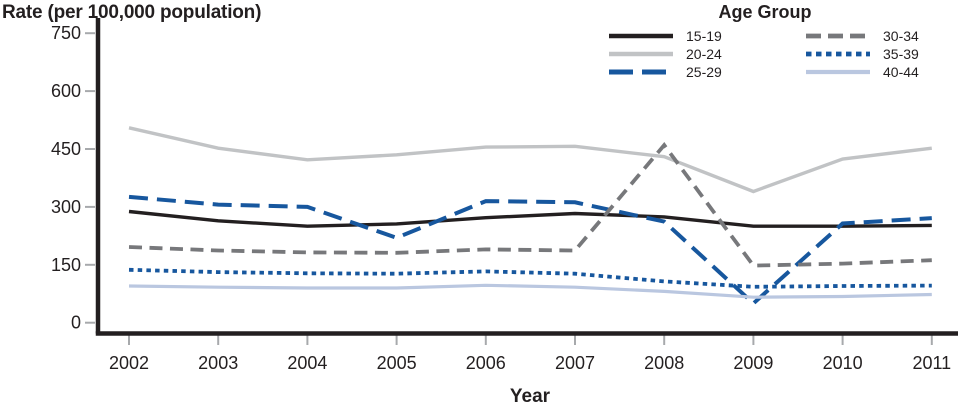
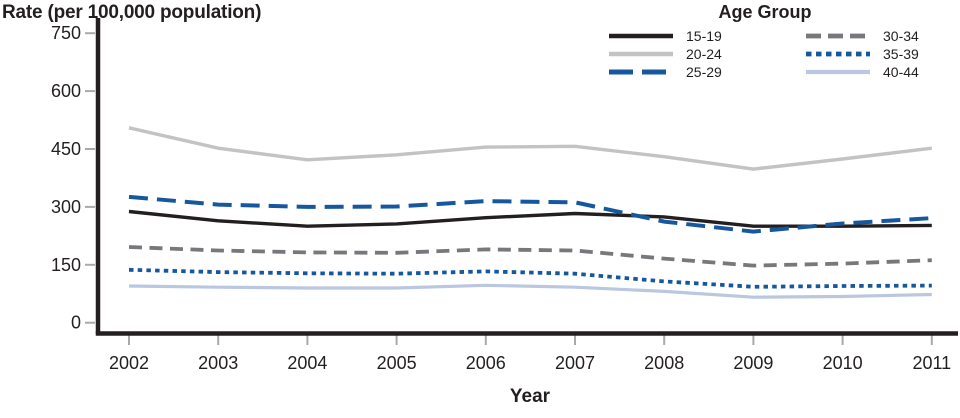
25-29/2005: 220 -> 300
30-34/2008: 460 -> 170
20-24/2009: 340 -> 400
25-29/2009: 50 -> 240
